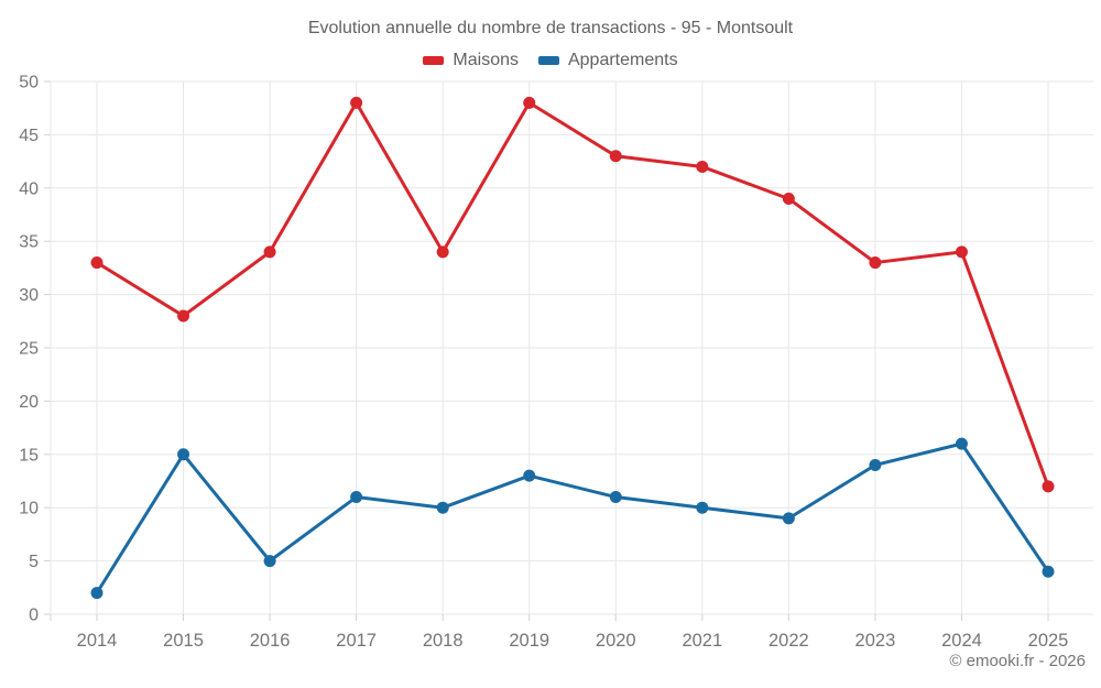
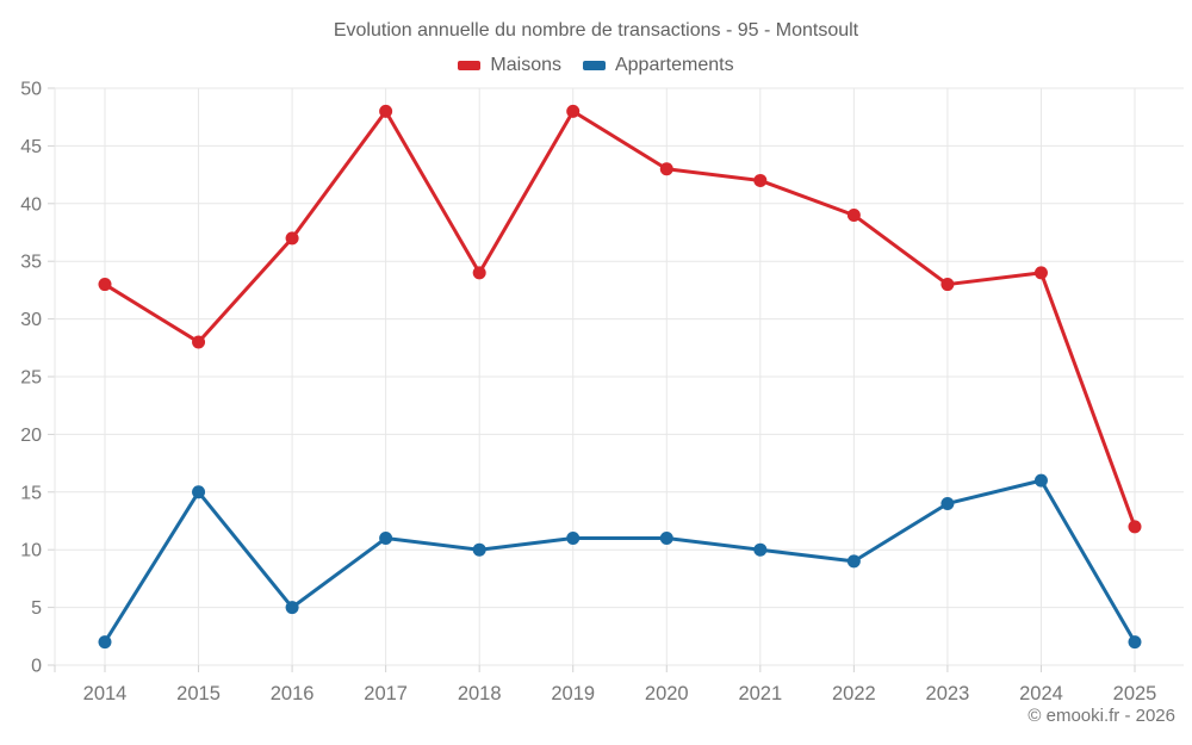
Maisons/2016: 34 -> 37
Appartements/2019: 13 -> 11
Appartements/2025: 4 -> 2
